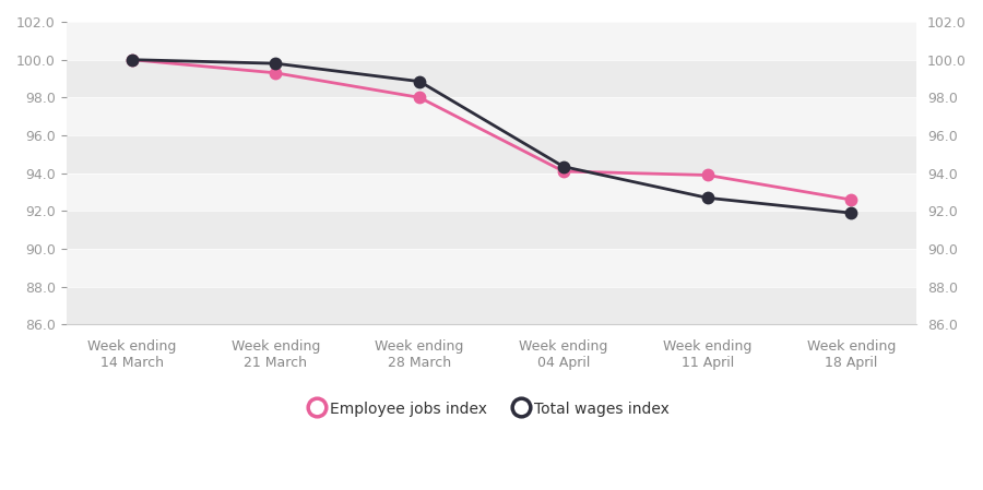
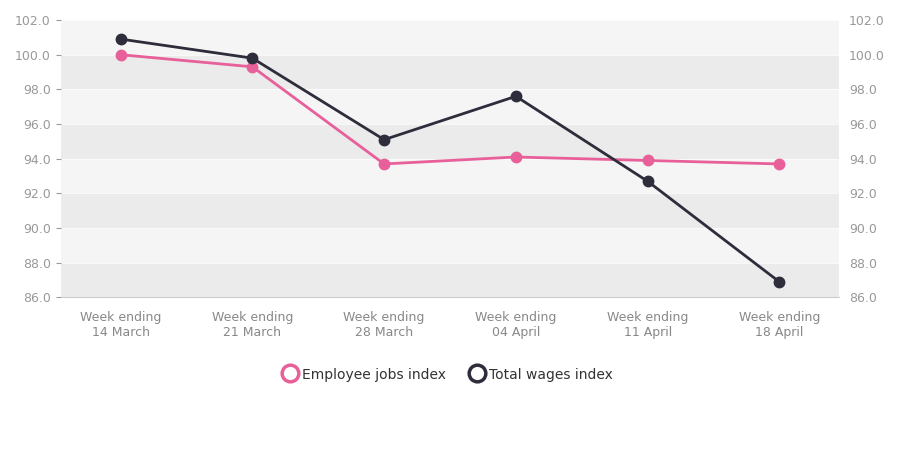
Total wages index/Week ending 14 March: 100.0 -> 100.9
Employee jobs index/Week ending 28 March: 98.0 -> 93.7
Total wages index/Week ending 28 March: 98.8 -> 95.1
Total wages index/Week ending 04 April: 94.3 -> 97.6
Employee jobs index/Week ending 18 April: 92.6 -> 93.7
Total wages index/Week ending 18 April: 91.9 -> 86.9
